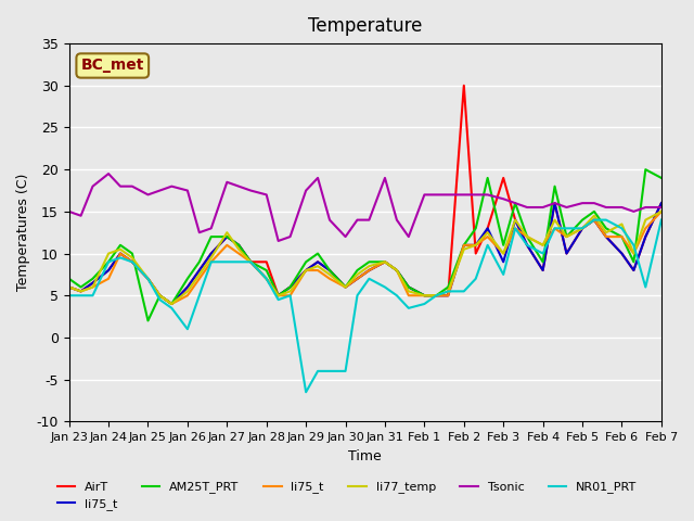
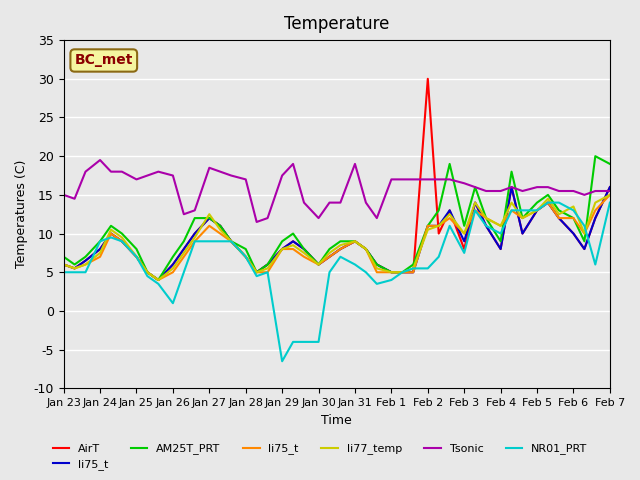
li77_temp/Jan 24: 10.0 -> 7.5
AM25T_PRT/Jan 25: 2 -> 8
AirT/Jan 28: 9.0 -> 7.0
AirT/Feb 3: 19.0 -> 8.0
